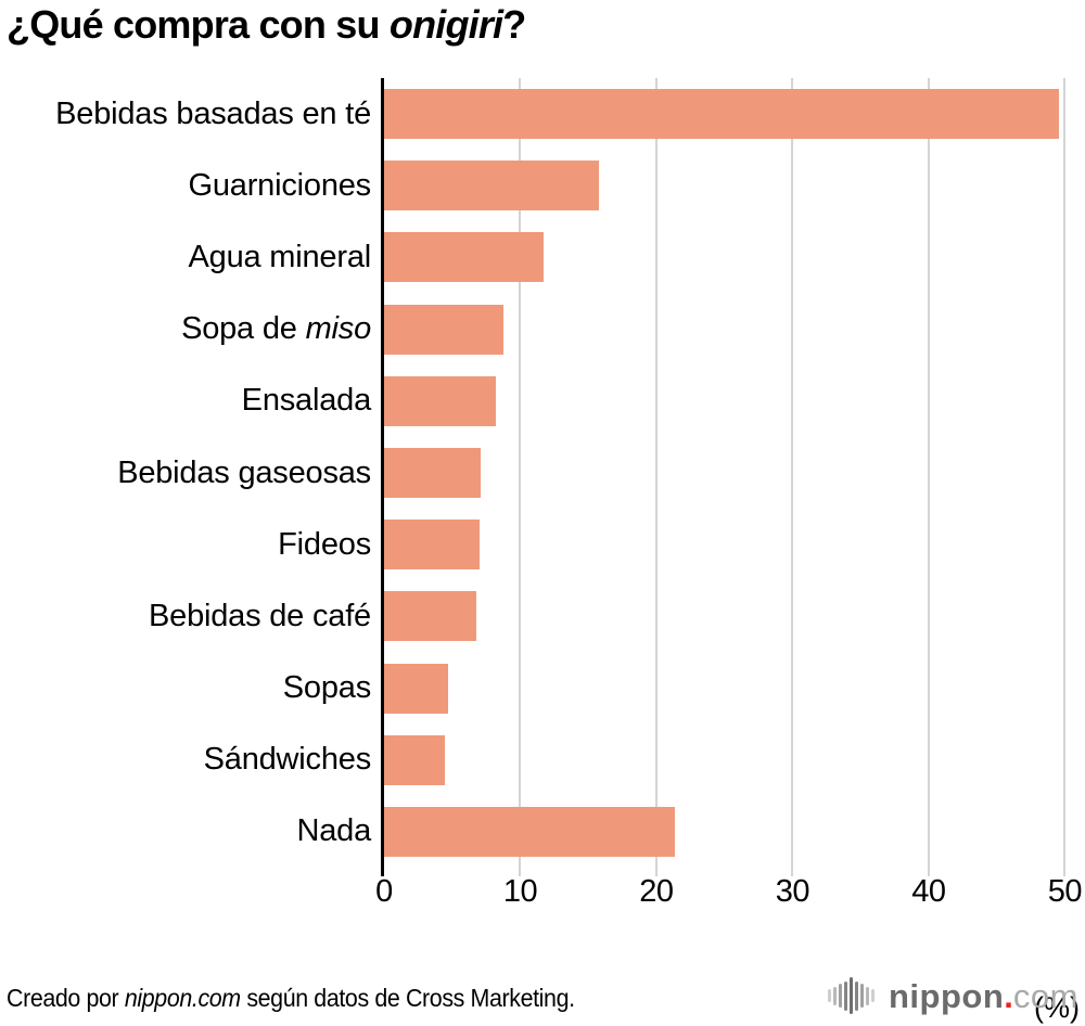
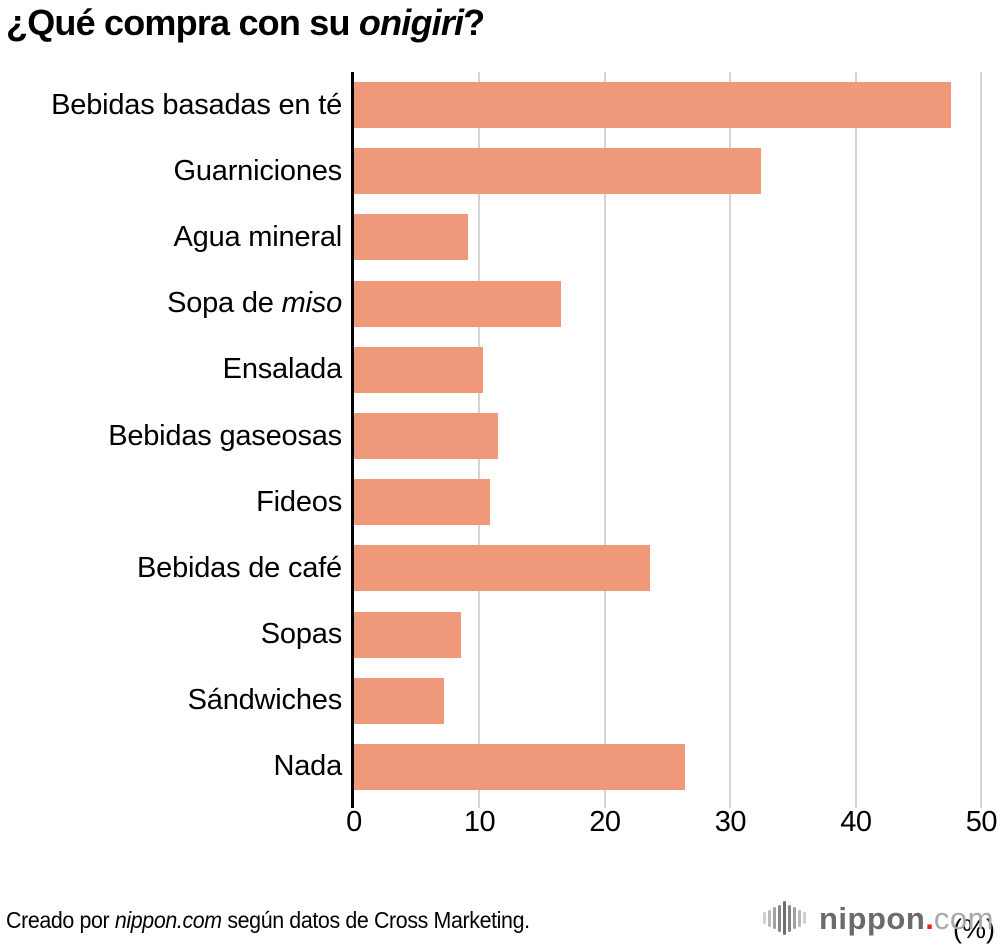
Bebidas basadas en té: 49.6 -> 47.6
Guarniciones: 15.8 -> 32.4
Agua mineral: 11.7 -> 9.1
Sopa de miso: 8.8 -> 16.5
Ensalada: 8.2 -> 10.3
Bebidas gaseosas: 7.1 -> 11.5
Fideos: 7.0 -> 10.8
Bebidas de café: 6.8 -> 23.6
Sopas: 4.7 -> 8.5
Sándwiches: 4.5 -> 7.2
Nada: 21.4 -> 26.4
